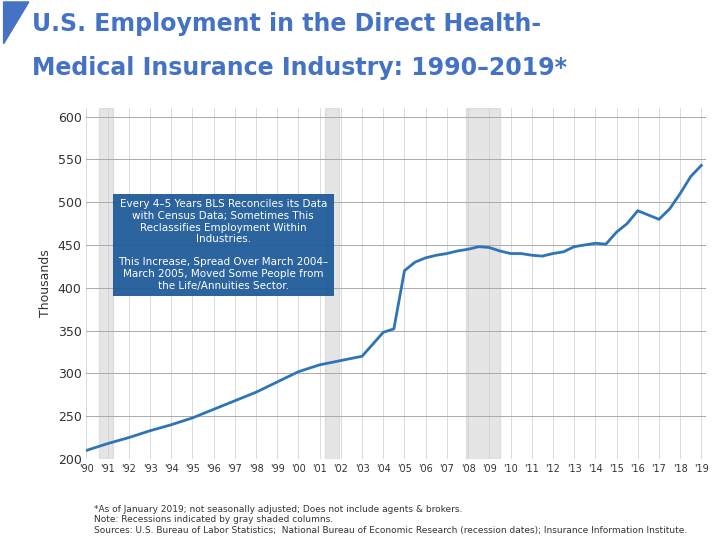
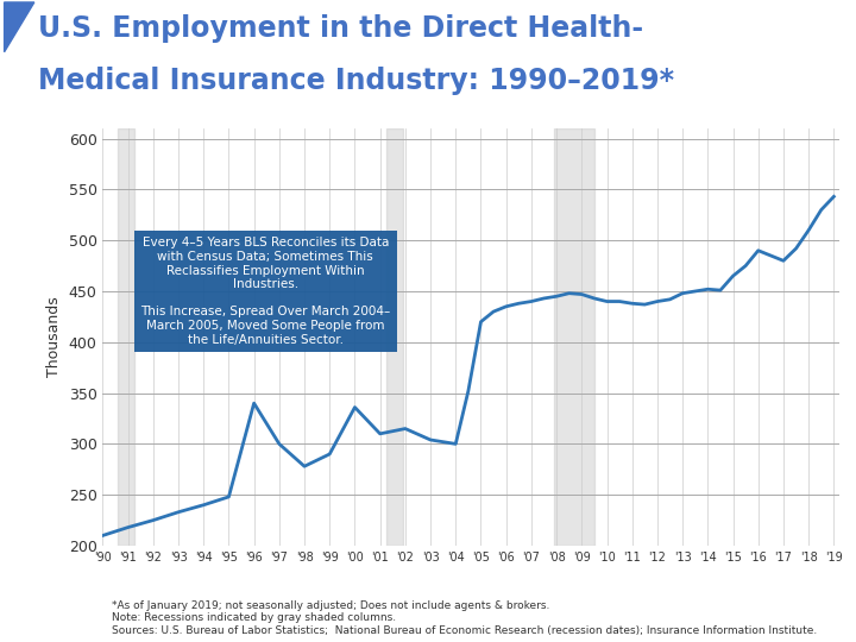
'96: 258 -> 340
'97: 268 -> 300
'00: 302 -> 336
'03: 320 -> 304
'04: 348 -> 300
